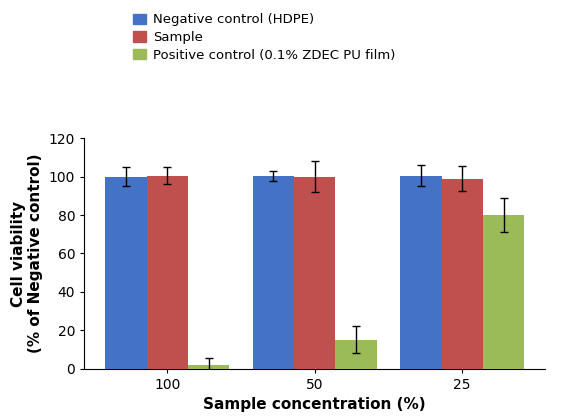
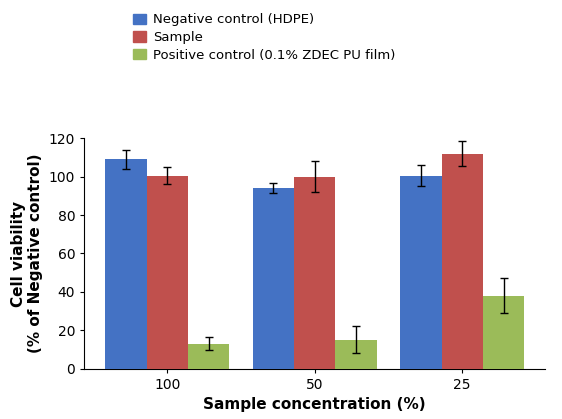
Negative control (HDPE)/100: 100 -> 109
Positive control (0.1% ZDEC PU film)/100: 2 -> 13
Negative control (HDPE)/50: 100 -> 94
Sample/25: 99 -> 112
Positive control (0.1% ZDEC PU film)/25: 80 -> 38
